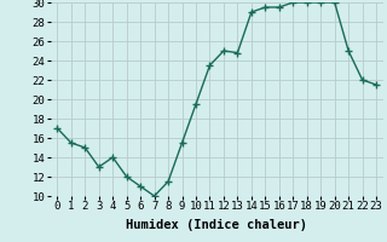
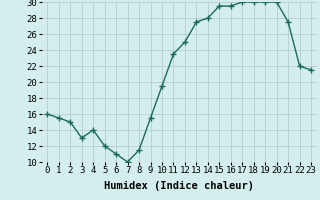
0: 17.0 -> 16.0
13: 24.8 -> 27.5
14: 29.0 -> 28.0
21: 25.0 -> 27.5
